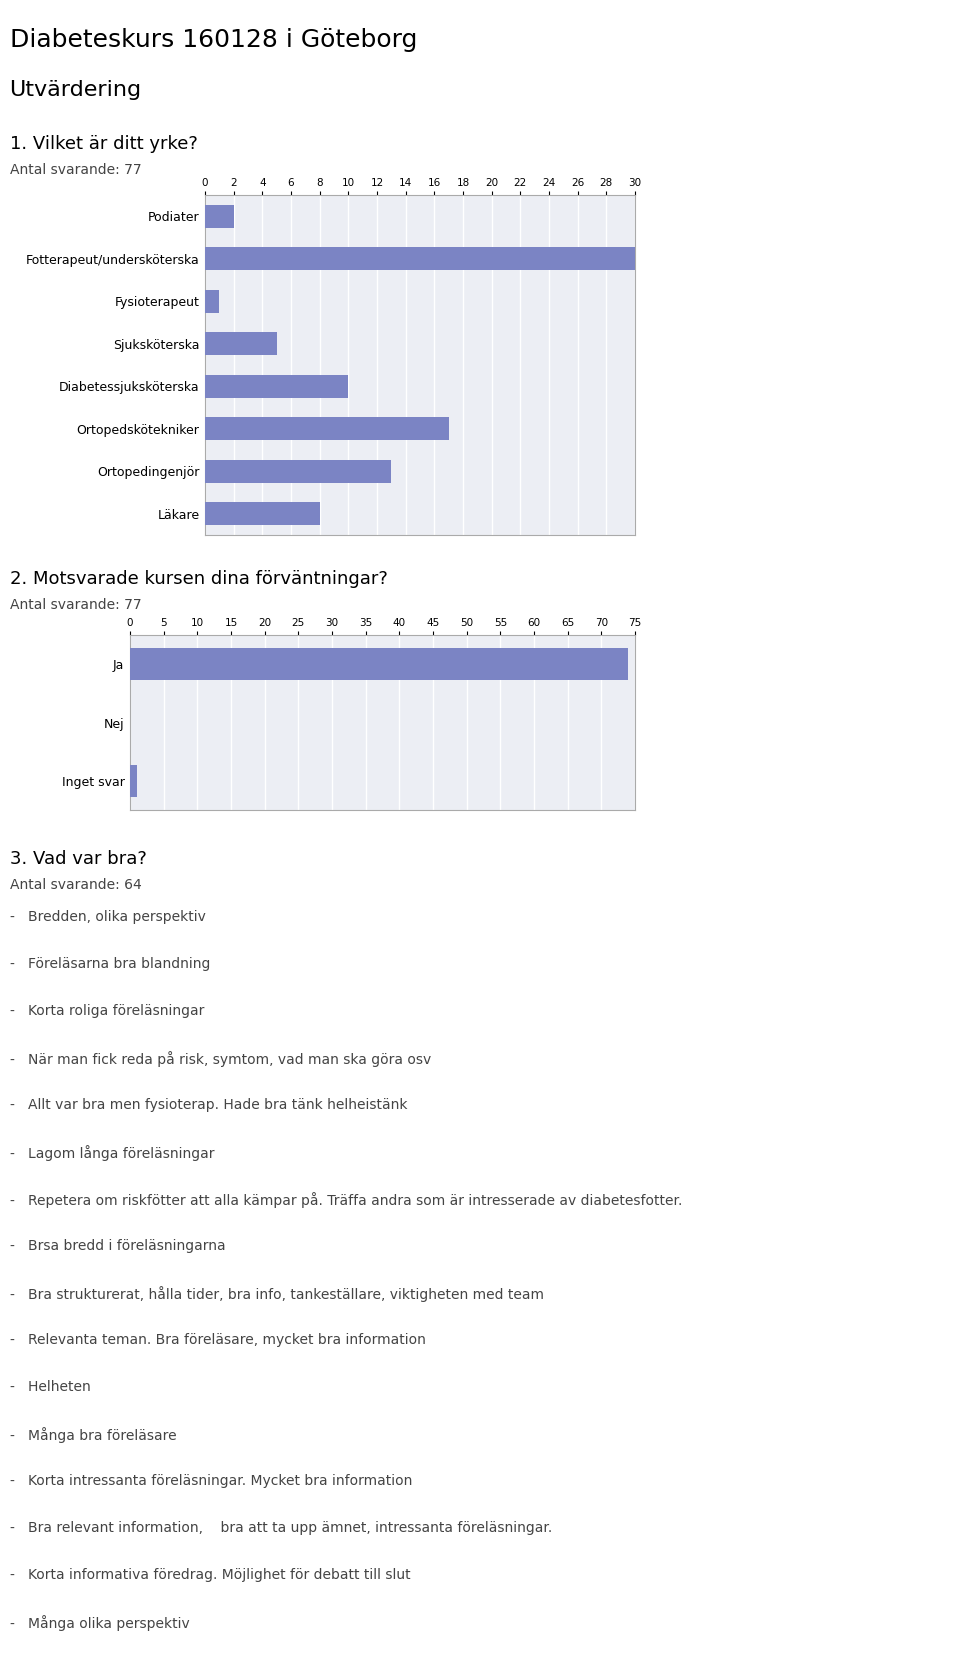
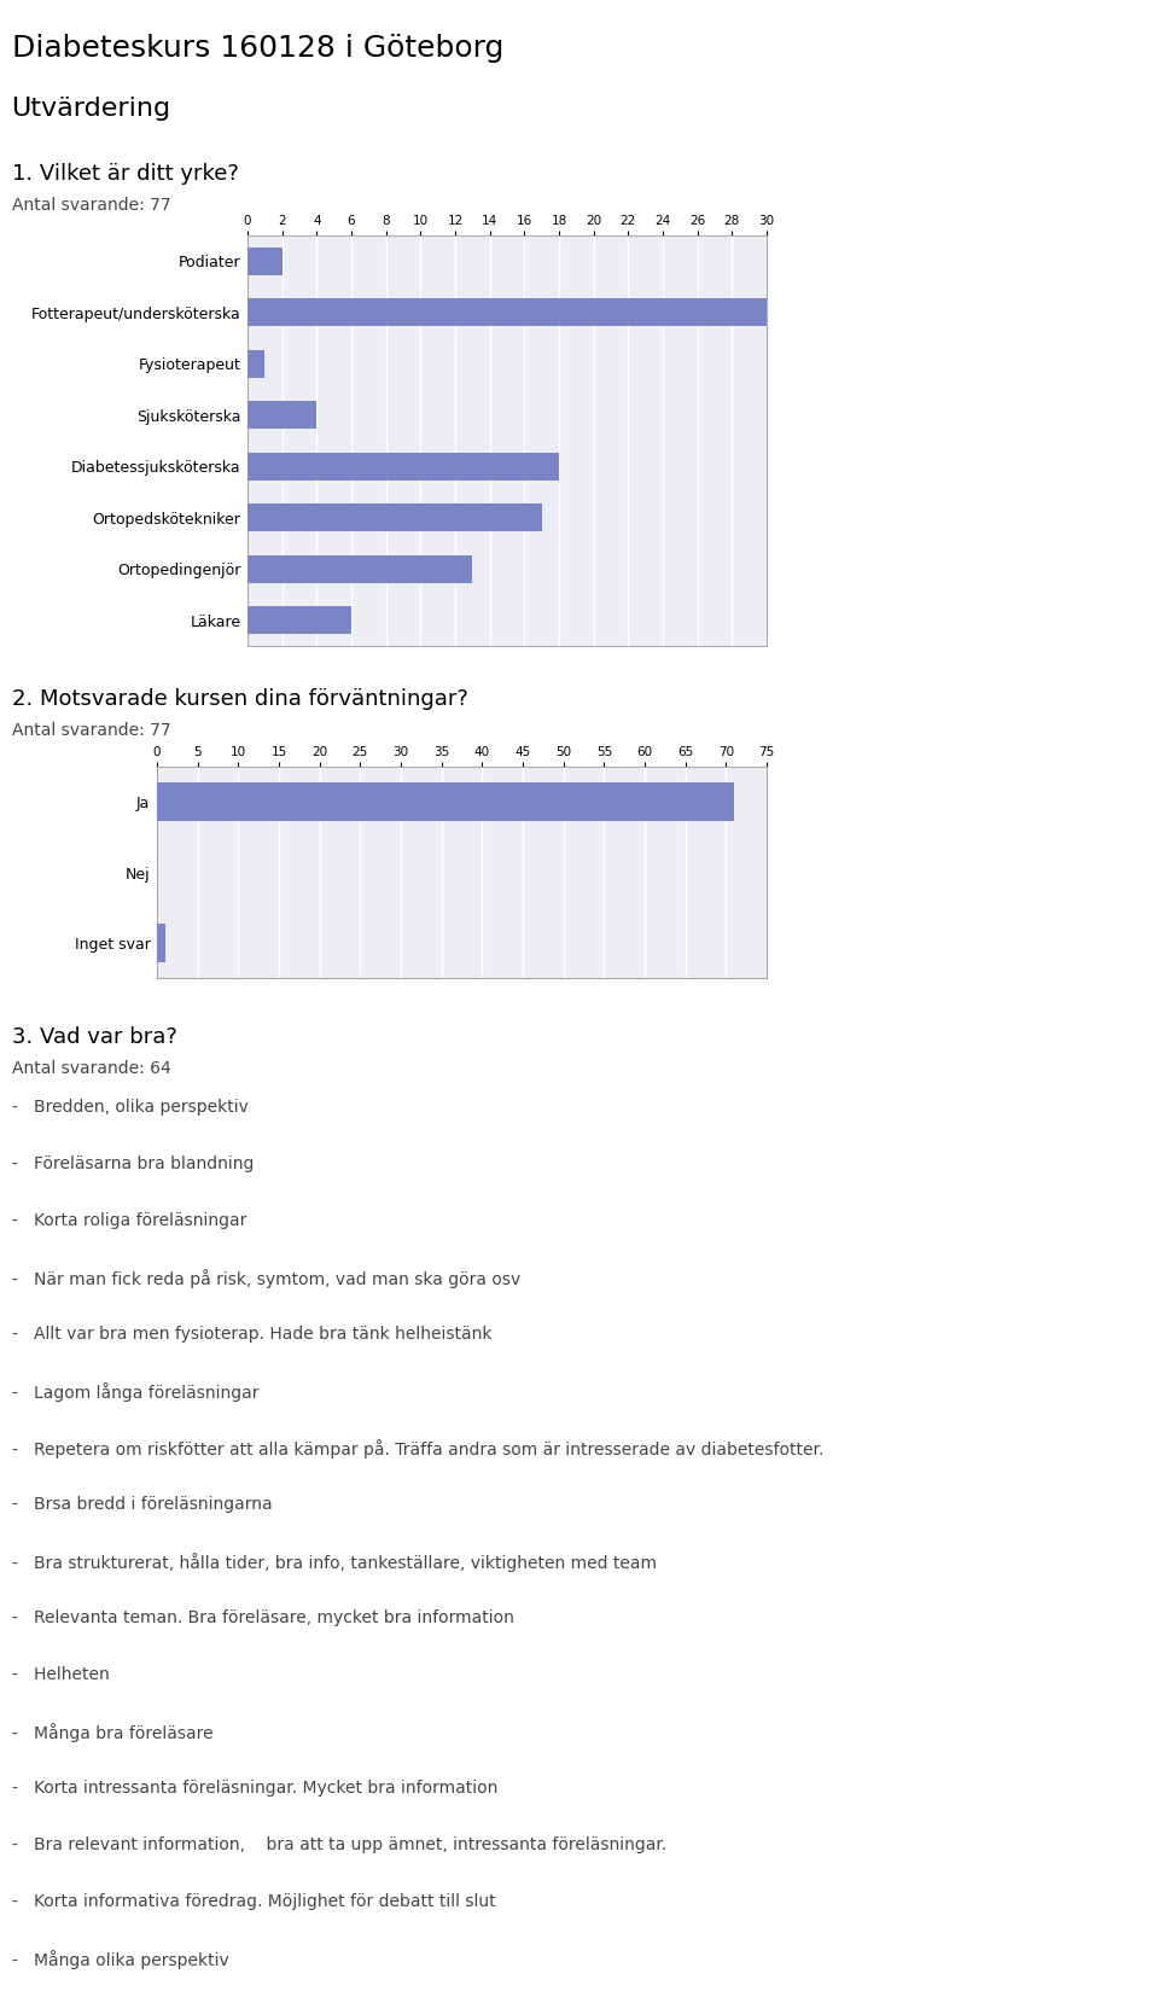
Sjuksköterska: 5 -> 4
Diabetessjuksköterska: 10 -> 18
Läkare: 8 -> 6
Ja: 74 -> 71
